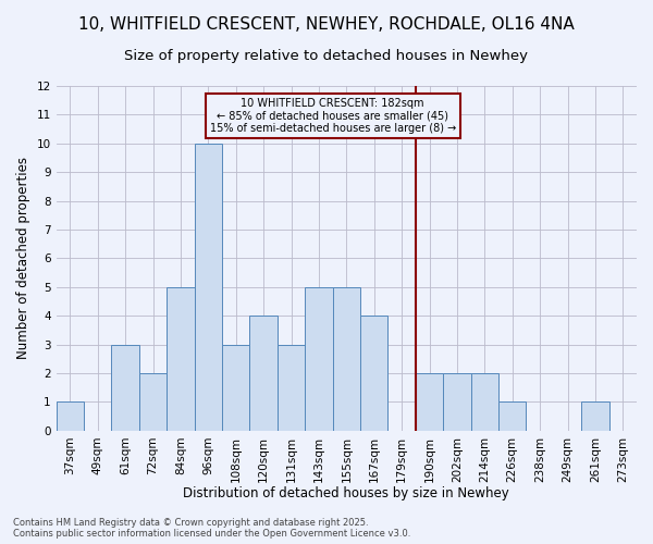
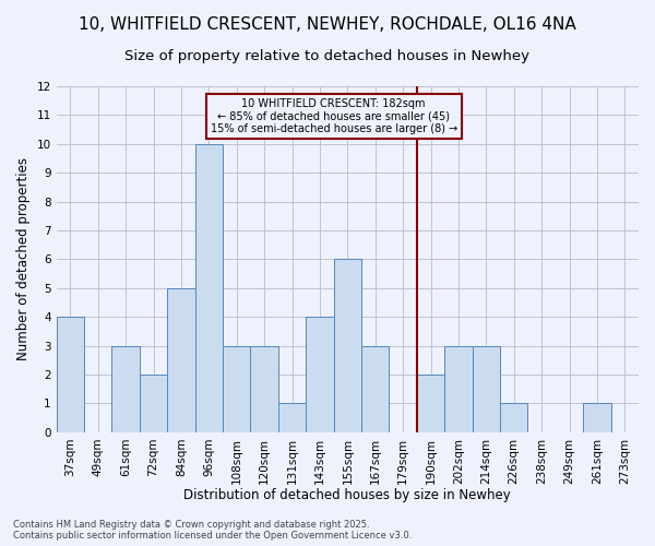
37sqm: 1 -> 4
120sqm: 4 -> 3
131sqm: 3 -> 1
143sqm: 5 -> 4
155sqm: 5 -> 6
167sqm: 4 -> 3
202sqm: 2 -> 3
214sqm: 2 -> 3
